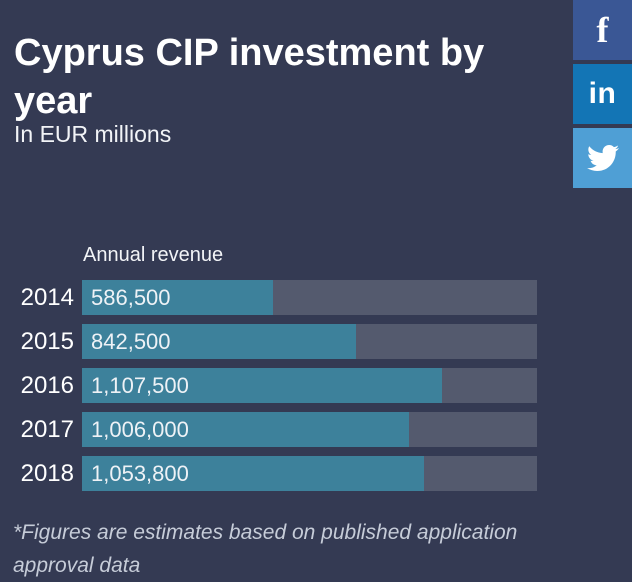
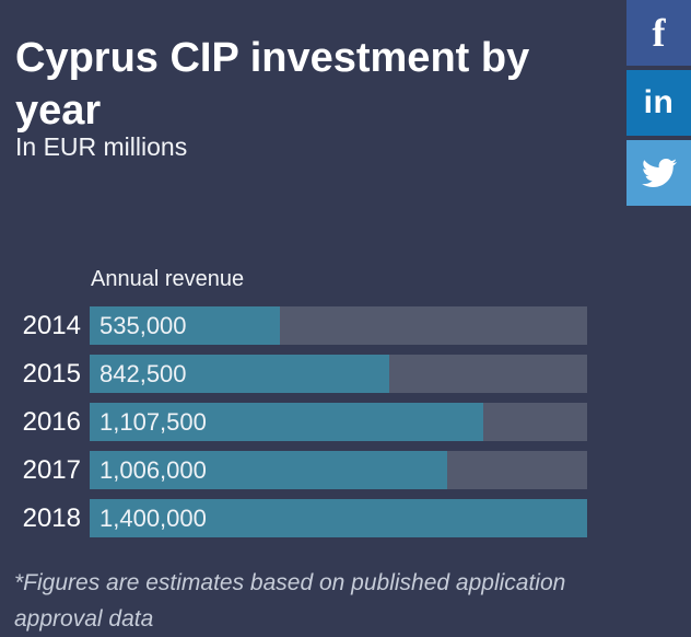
2014: 586,500 -> 535,000
2018: 1,053,800 -> 1,400,000
